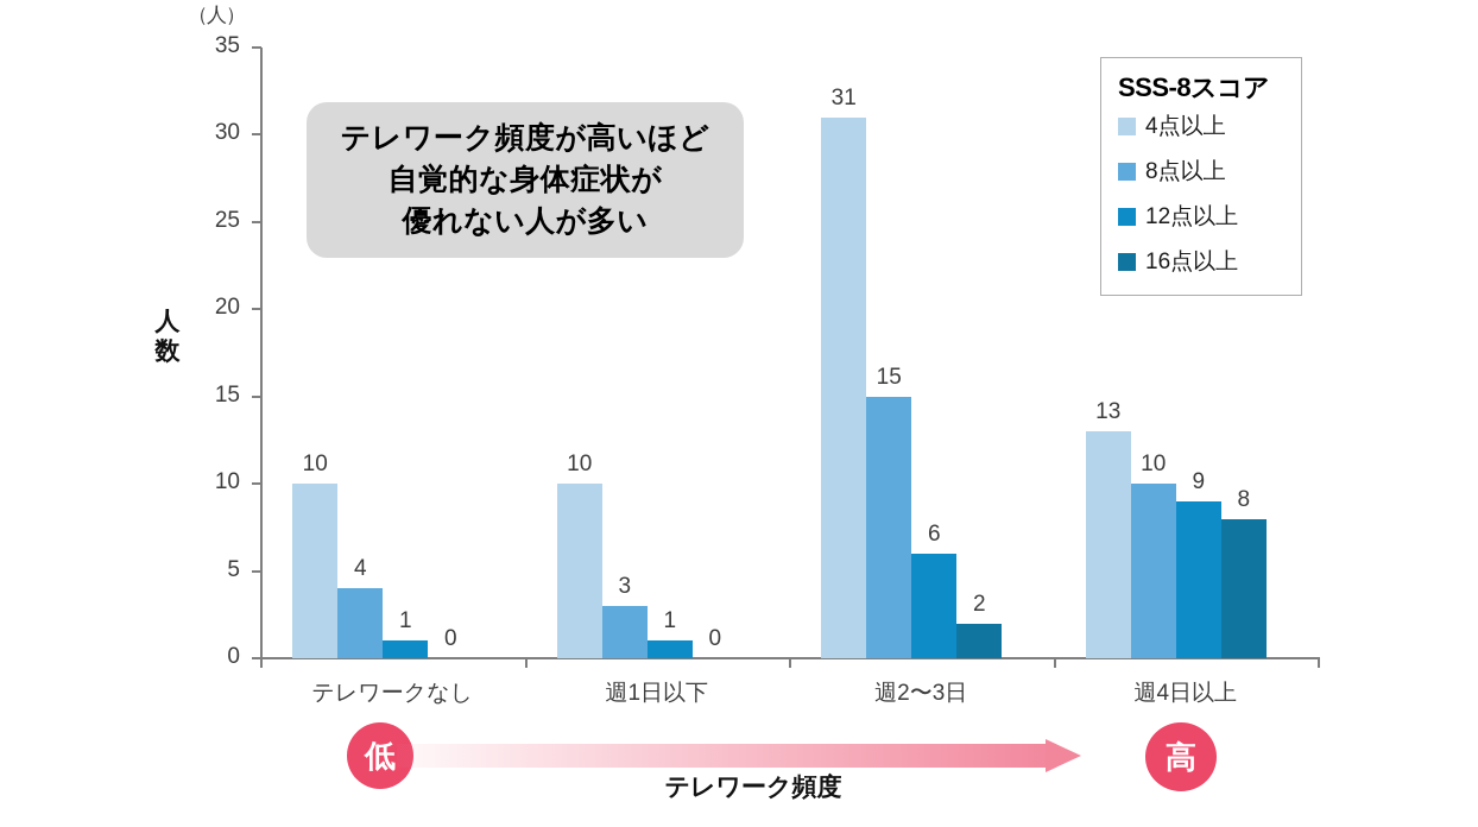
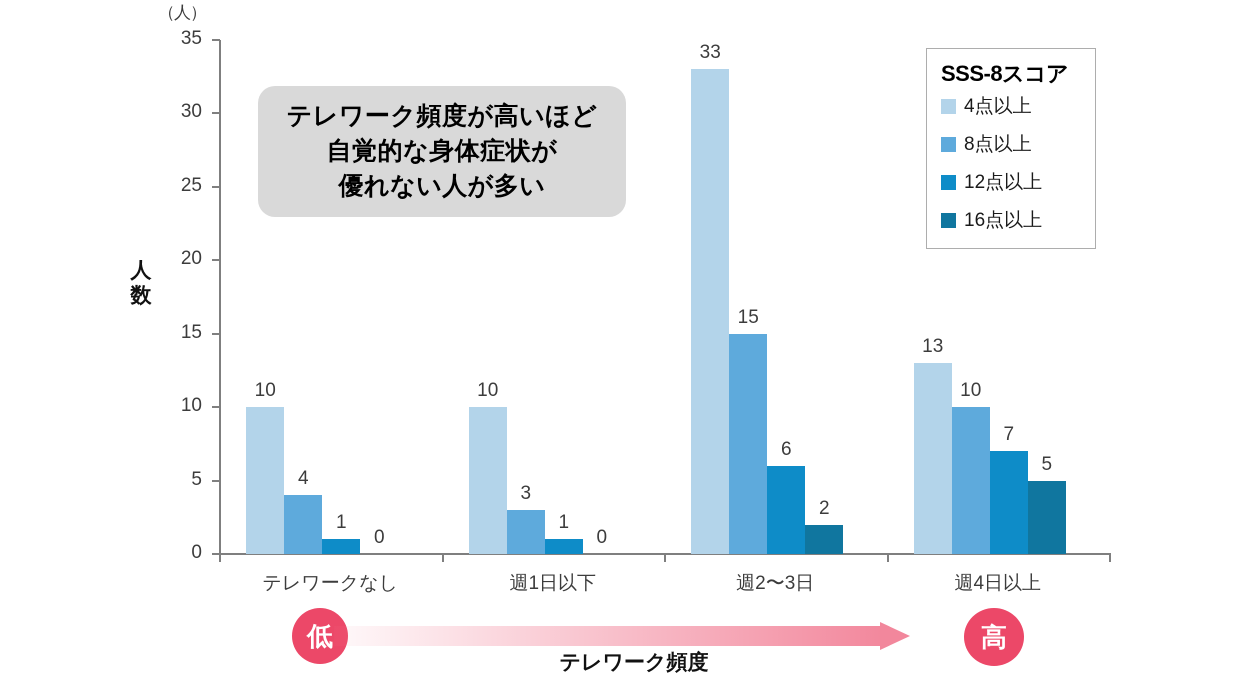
4点以上/週2〜3日: 31 -> 33
12点以上/週4日以上: 9 -> 7
16点以上/週4日以上: 8 -> 5
